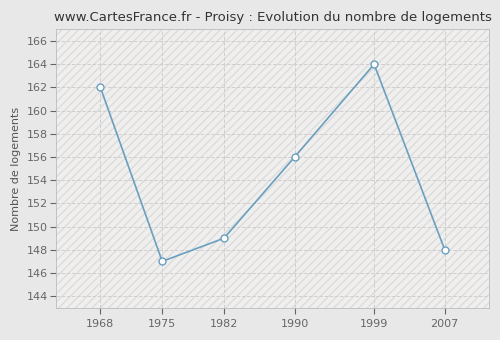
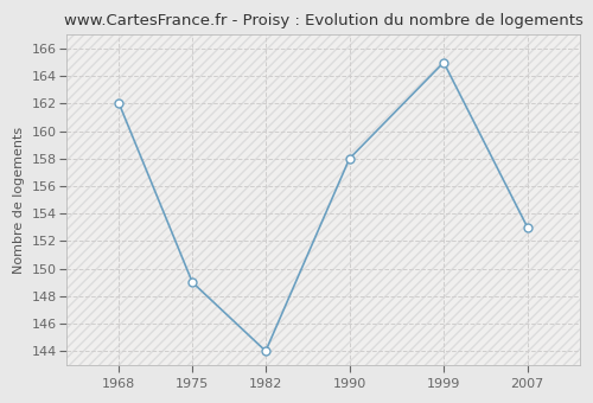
1975: 147 -> 149
1982: 149 -> 144
1990: 156 -> 158
1999: 164 -> 165
2007: 148 -> 153
